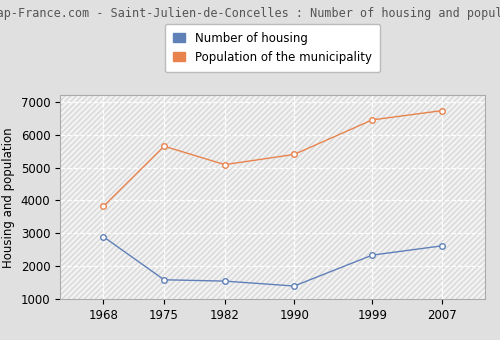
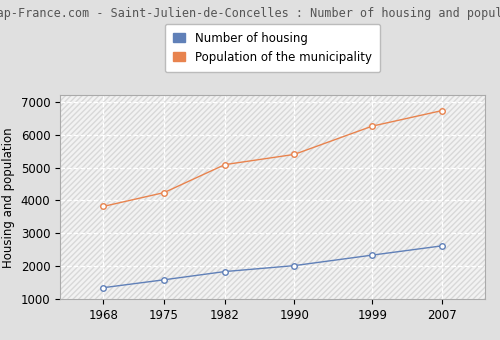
Number of housing/1968: 2900 -> 1350
Population of the municipality/1975: 5650 -> 4240
Number of housing/1982: 1550 -> 1840
Number of housing/1990: 1400 -> 2020
Population of the municipality/1999: 6450 -> 6260
